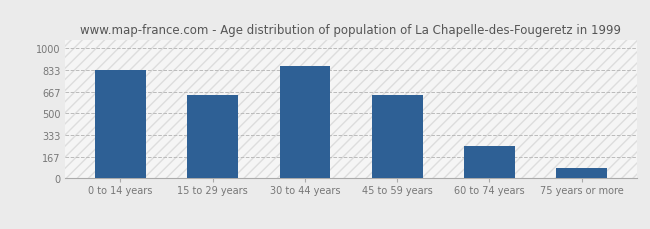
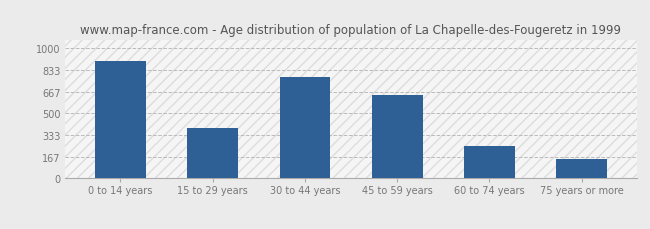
0 to 14 years: 830 -> 900
15 to 29 years: 640 -> 390
30 to 44 years: 860 -> 780
75 years or more: 80 -> 150
